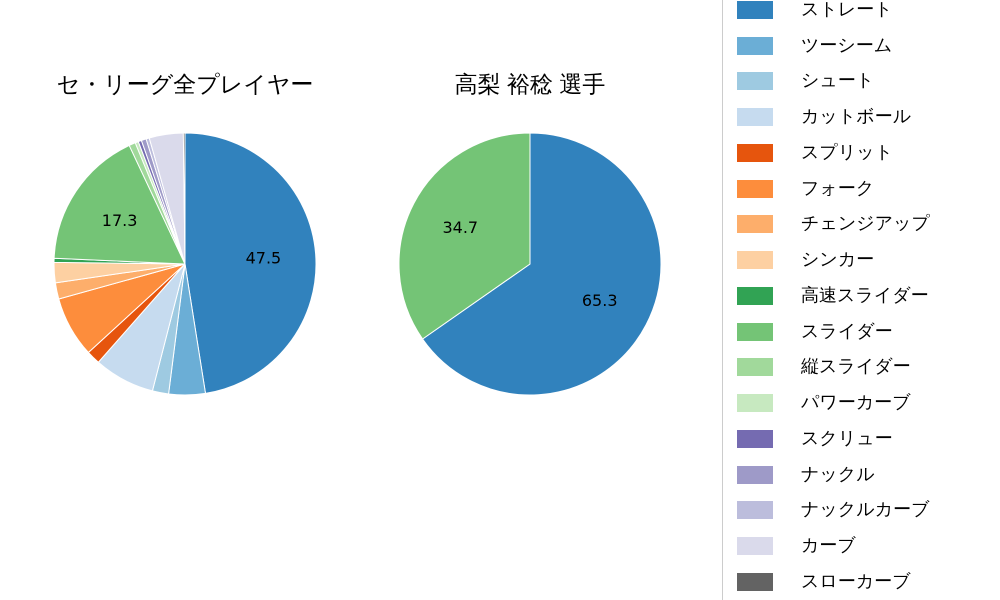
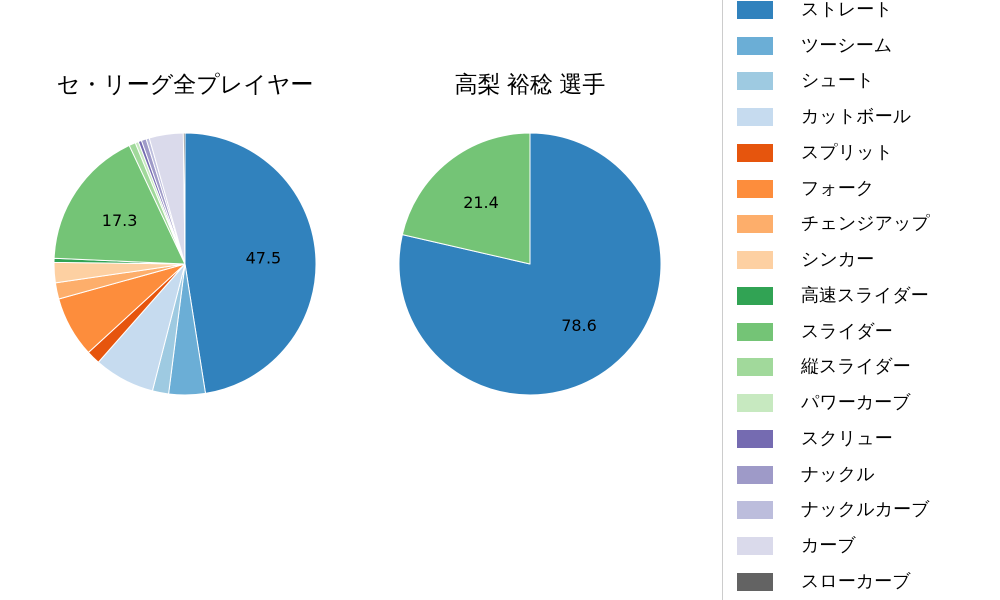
高梨 裕稔 選手/ストレート: 65.3 -> 78.6
高梨 裕稔 選手/スライダー: 34.7 -> 21.4
